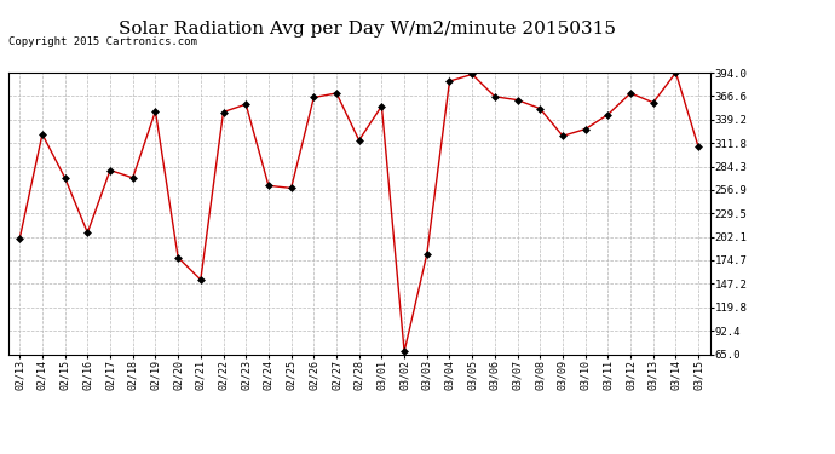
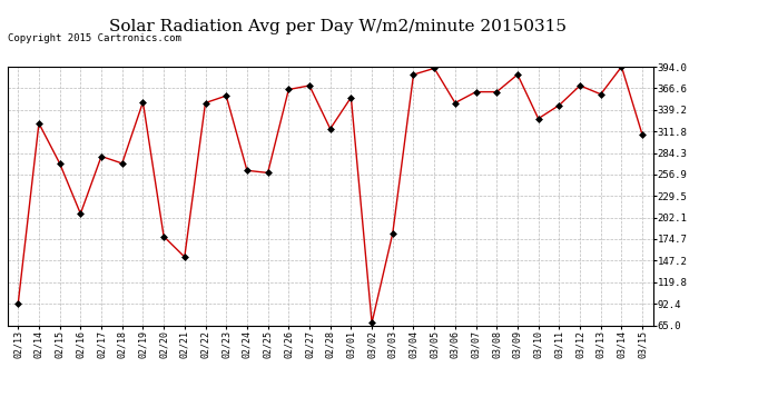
02/13: 200 -> 92
03/06: 366 -> 348
03/08: 352 -> 362
03/09: 320 -> 384
